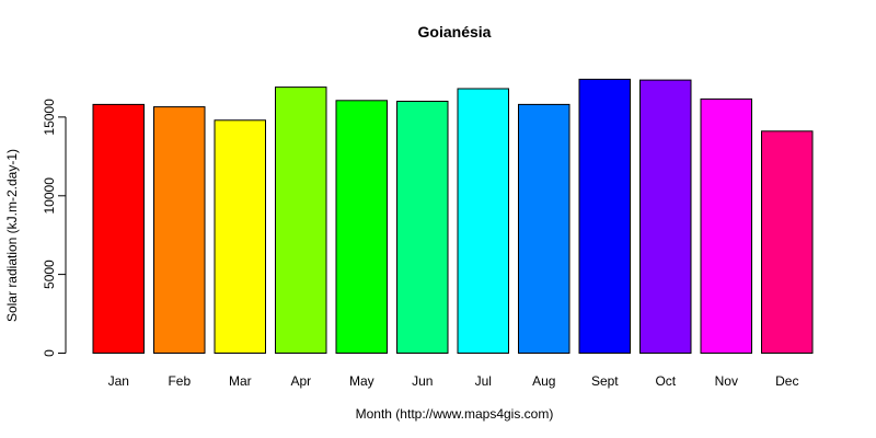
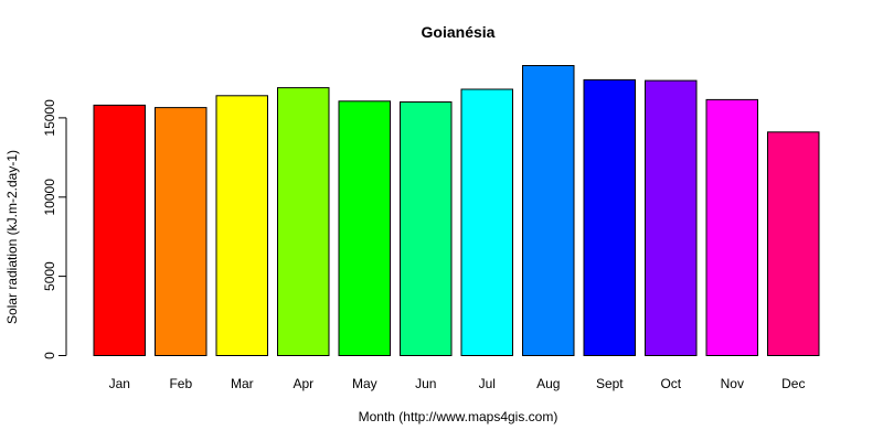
Mar: 14800 -> 16400
Aug: 15800 -> 18300
